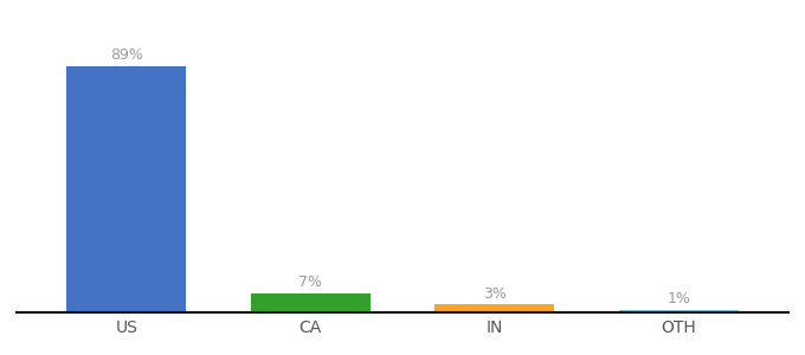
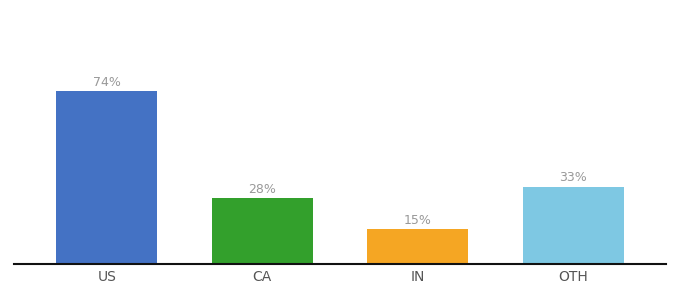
US: 89% -> 74%
CA: 7% -> 28%
IN: 3% -> 15%
OTH: 1% -> 33%
